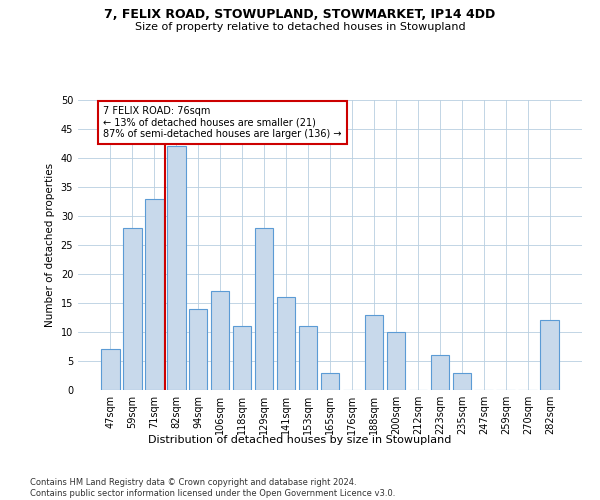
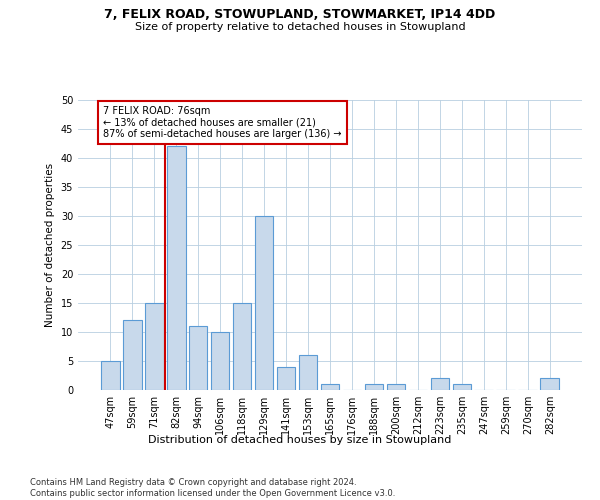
47sqm: 7 -> 5
59sqm: 28 -> 12
71sqm: 33 -> 15
94sqm: 14 -> 11
106sqm: 17 -> 10
118sqm: 11 -> 15
129sqm: 28 -> 30
141sqm: 16 -> 4
153sqm: 11 -> 6
165sqm: 3 -> 1
188sqm: 13 -> 1
200sqm: 10 -> 1
223sqm: 6 -> 2
235sqm: 3 -> 1
282sqm: 12 -> 2
